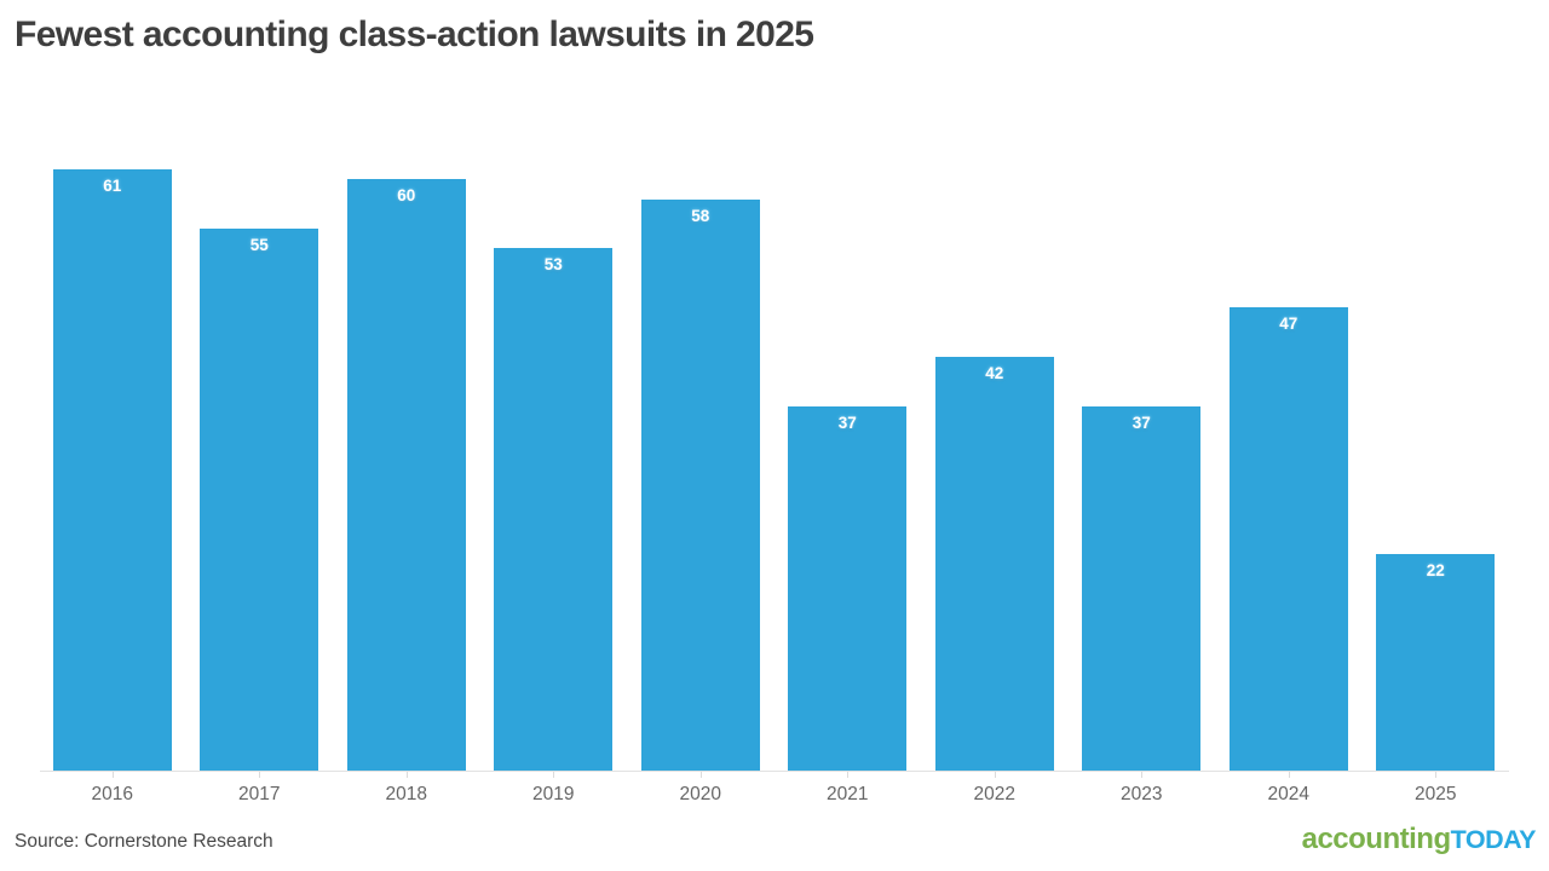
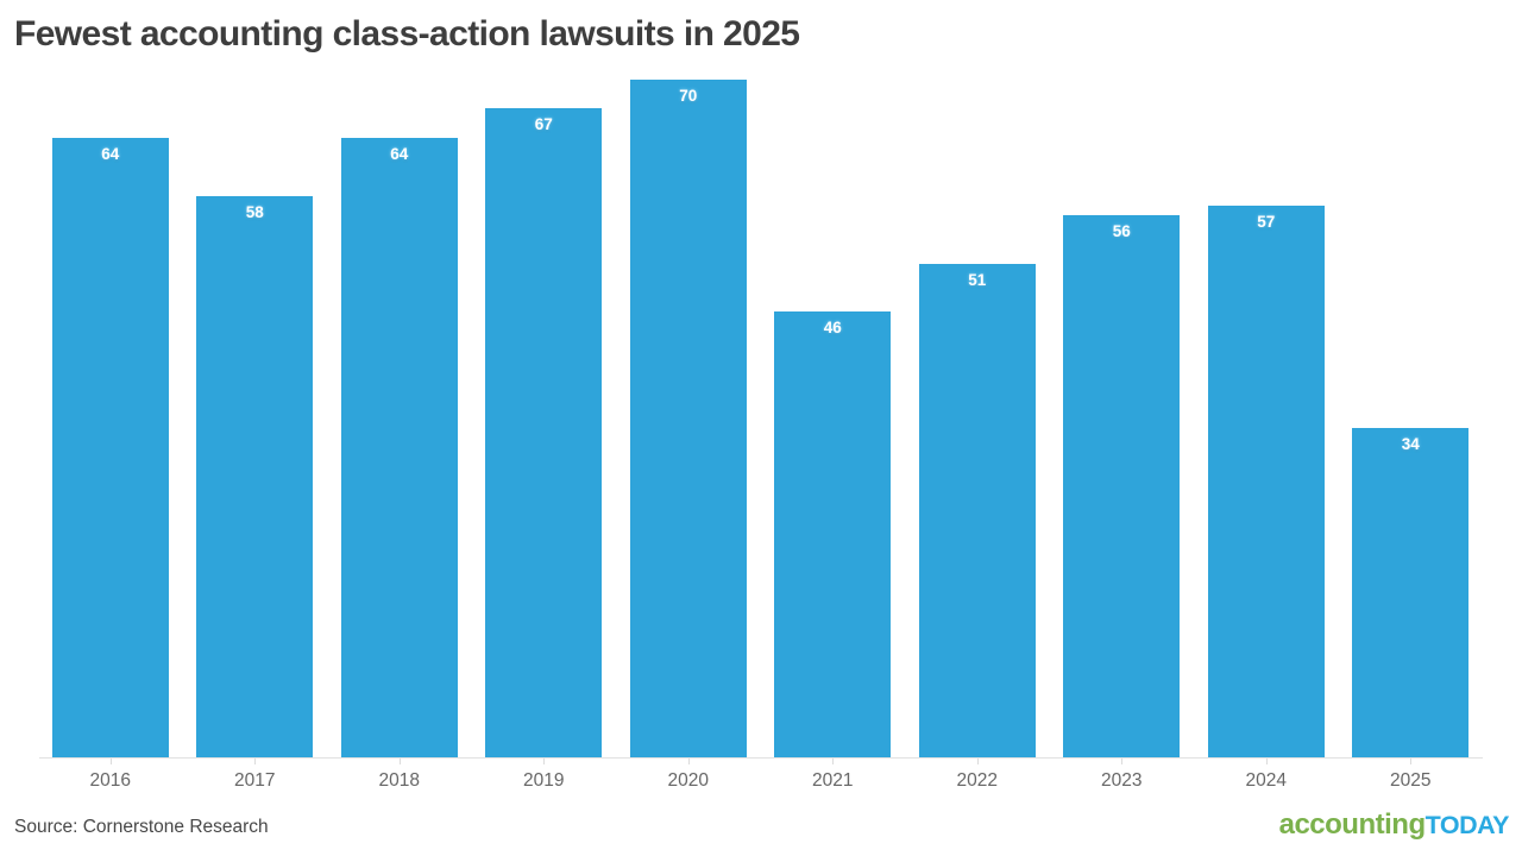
2016: 61 -> 64
2017: 55 -> 58
2018: 60 -> 64
2019: 53 -> 67
2020: 58 -> 70
2021: 37 -> 46
2022: 42 -> 51
2023: 37 -> 56
2024: 47 -> 57
2025: 22 -> 34
